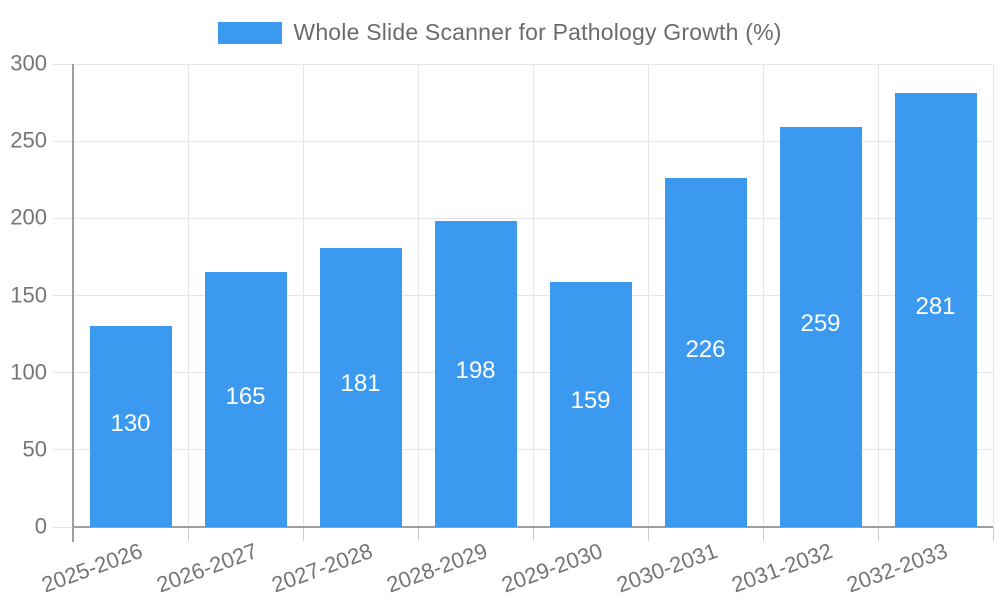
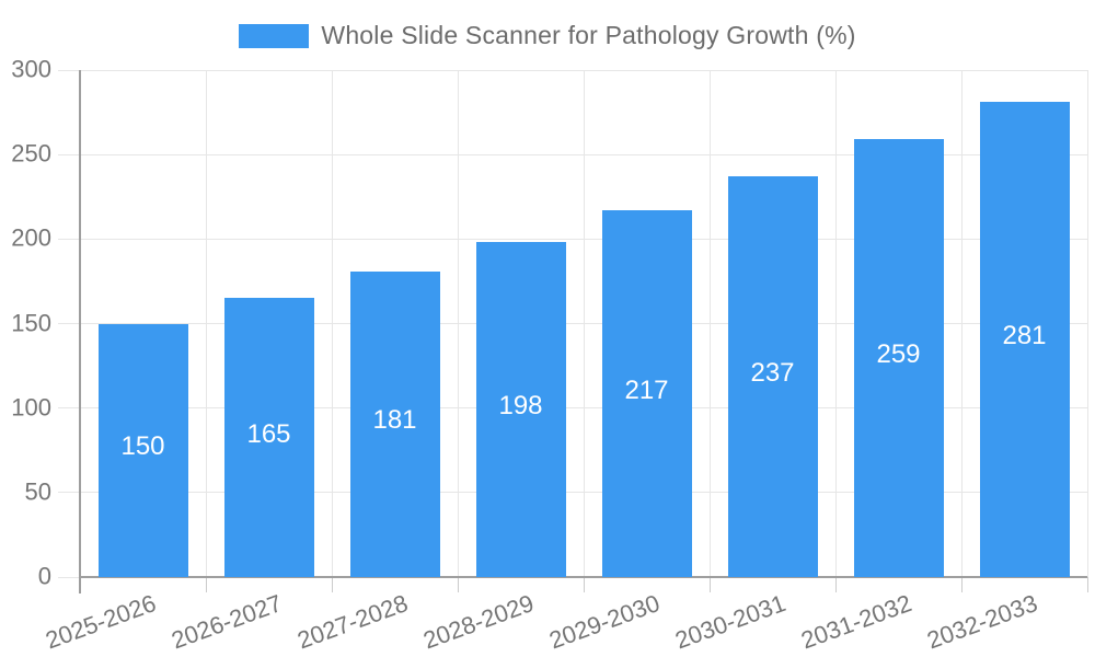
2025-2026: 130 -> 150
2029-2030: 159 -> 217
2030-2031: 226 -> 237
